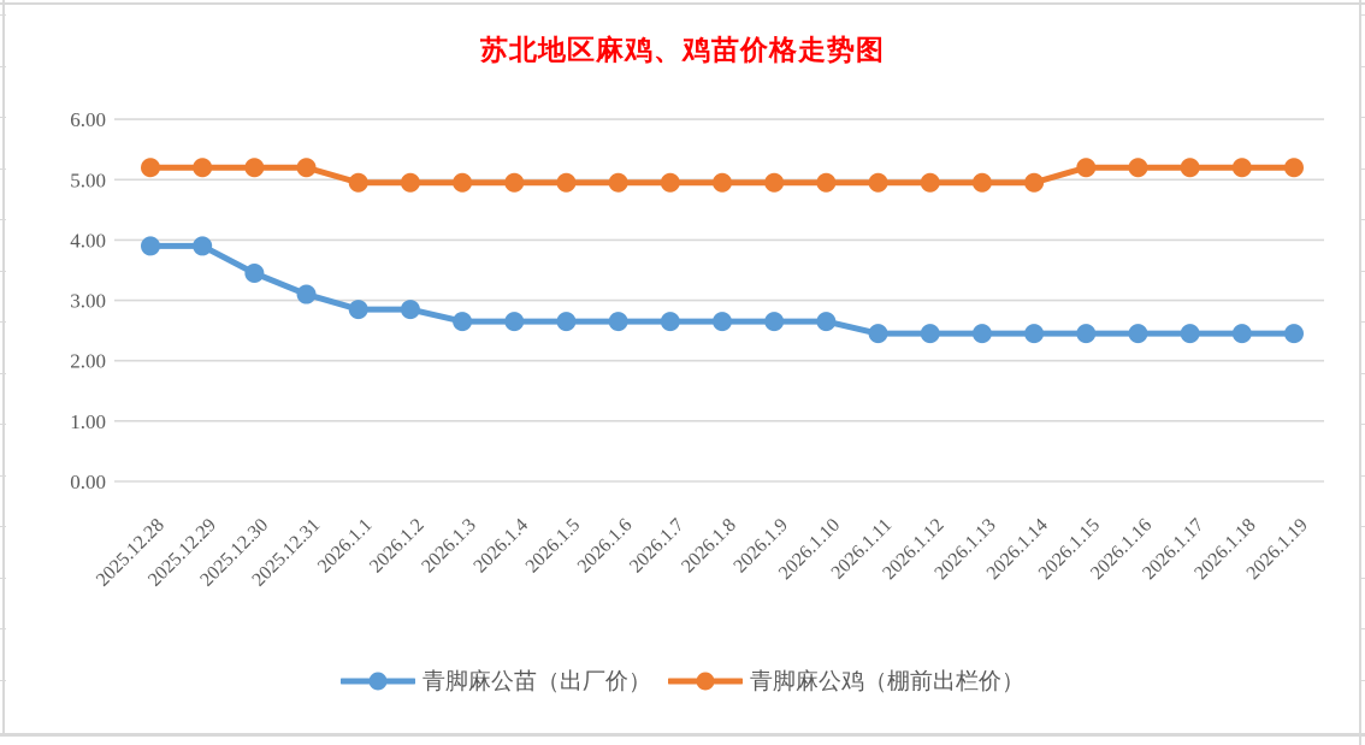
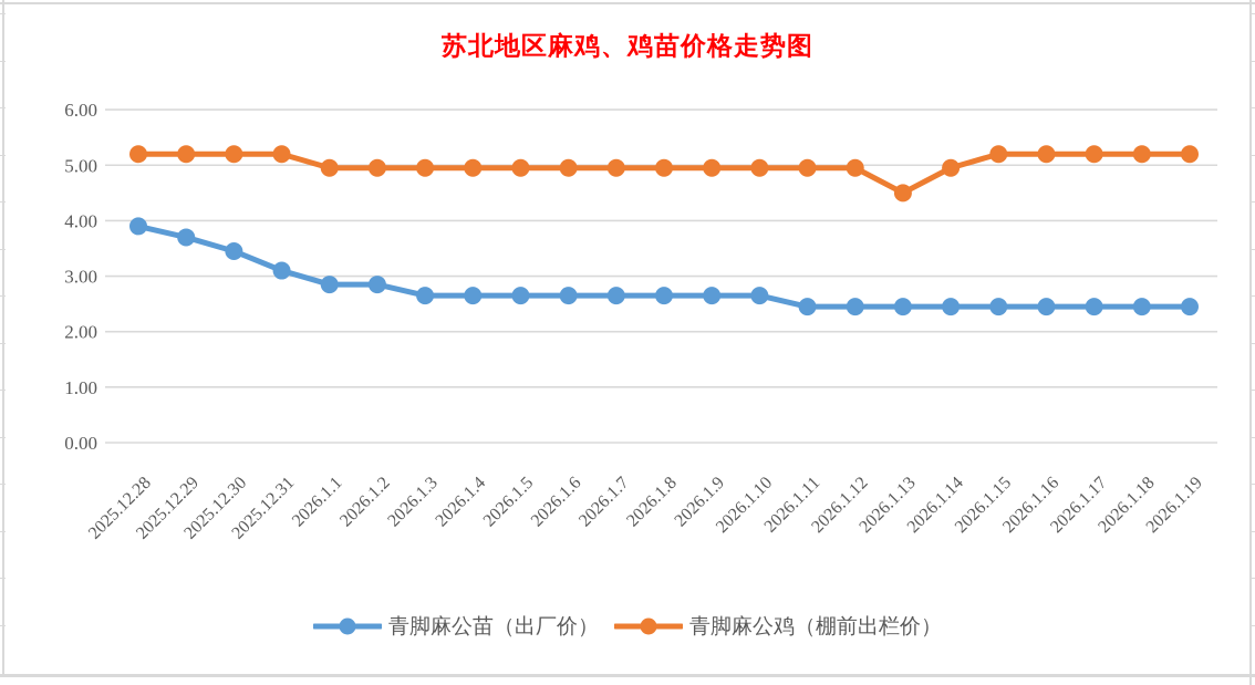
青脚麻公苗（出厂价）/2025.12.29: 3.9 -> 3.7
青脚麻公鸡（棚前出栏价）/2026.1.13: 5.0 -> 4.5
